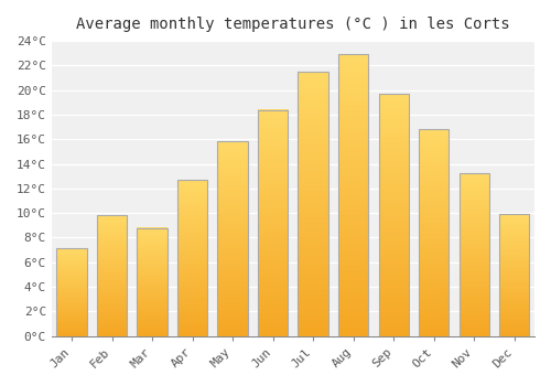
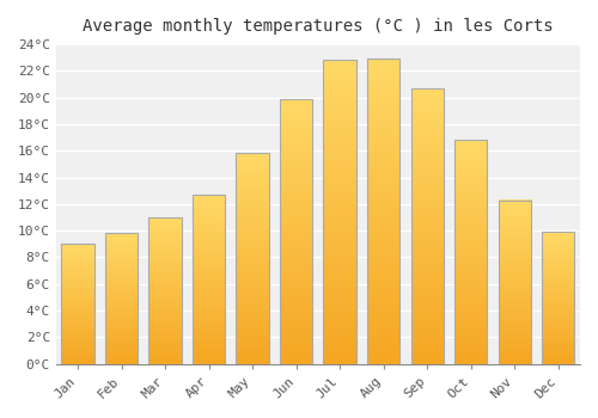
Jan: 7.1°C -> 9.0°C
Mar: 8.8°C -> 11.0°C
Jun: 18.4°C -> 19.9°C
Jul: 21.5°C -> 22.8°C
Sep: 19.7°C -> 20.7°C
Nov: 13.2°C -> 12.3°C
